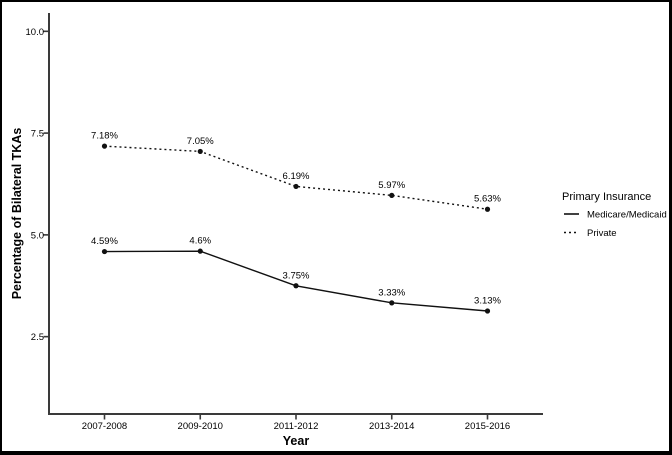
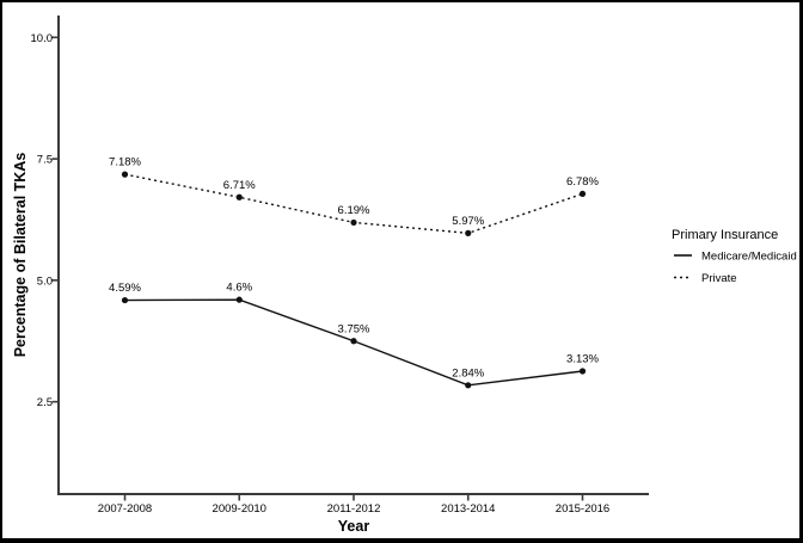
Private/2009-2010: 7.05% -> 6.71%
Medicare/Medicaid/2013-2014: 3.33% -> 2.84%
Private/2015-2016: 5.63% -> 6.78%
